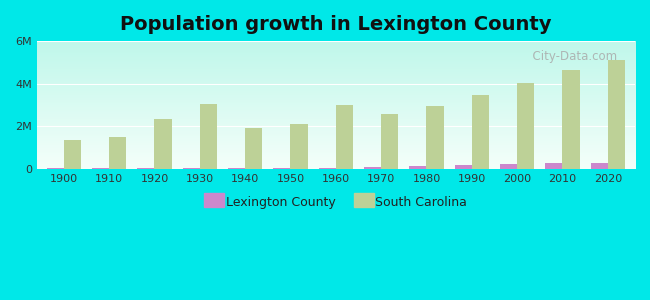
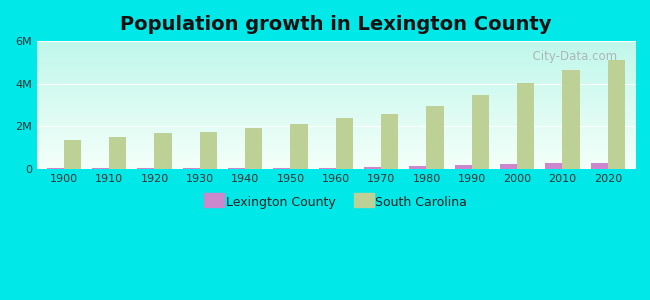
South Carolina/1920: 2.35M -> 1.68M
South Carolina/1930: 3.05M -> 1.74M
South Carolina/1960: 3.00M -> 2.38M
